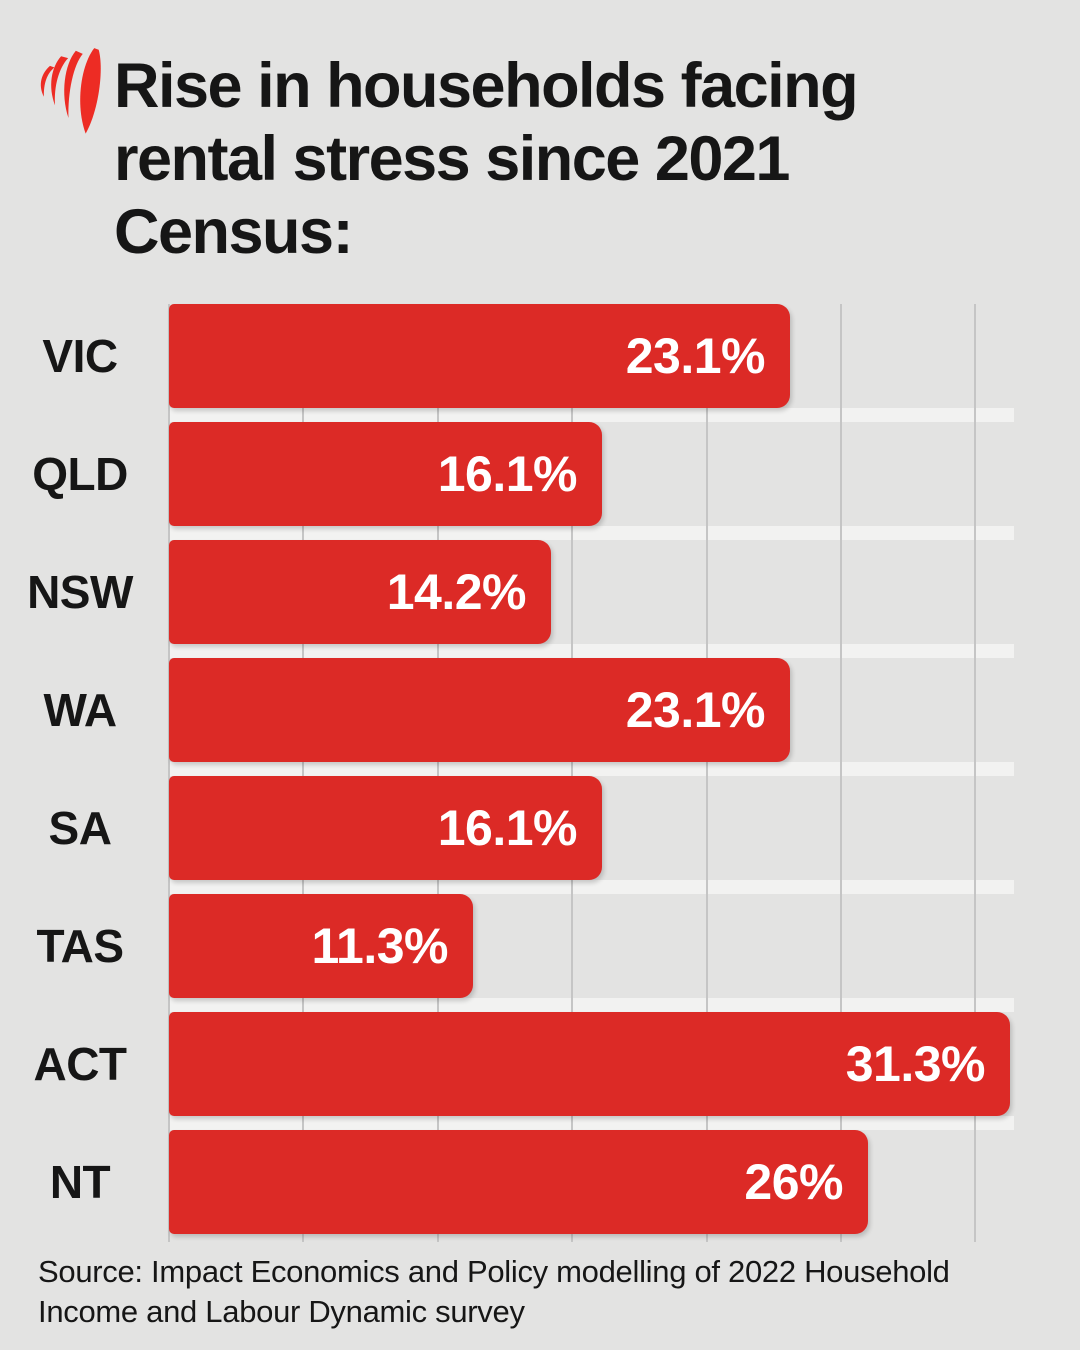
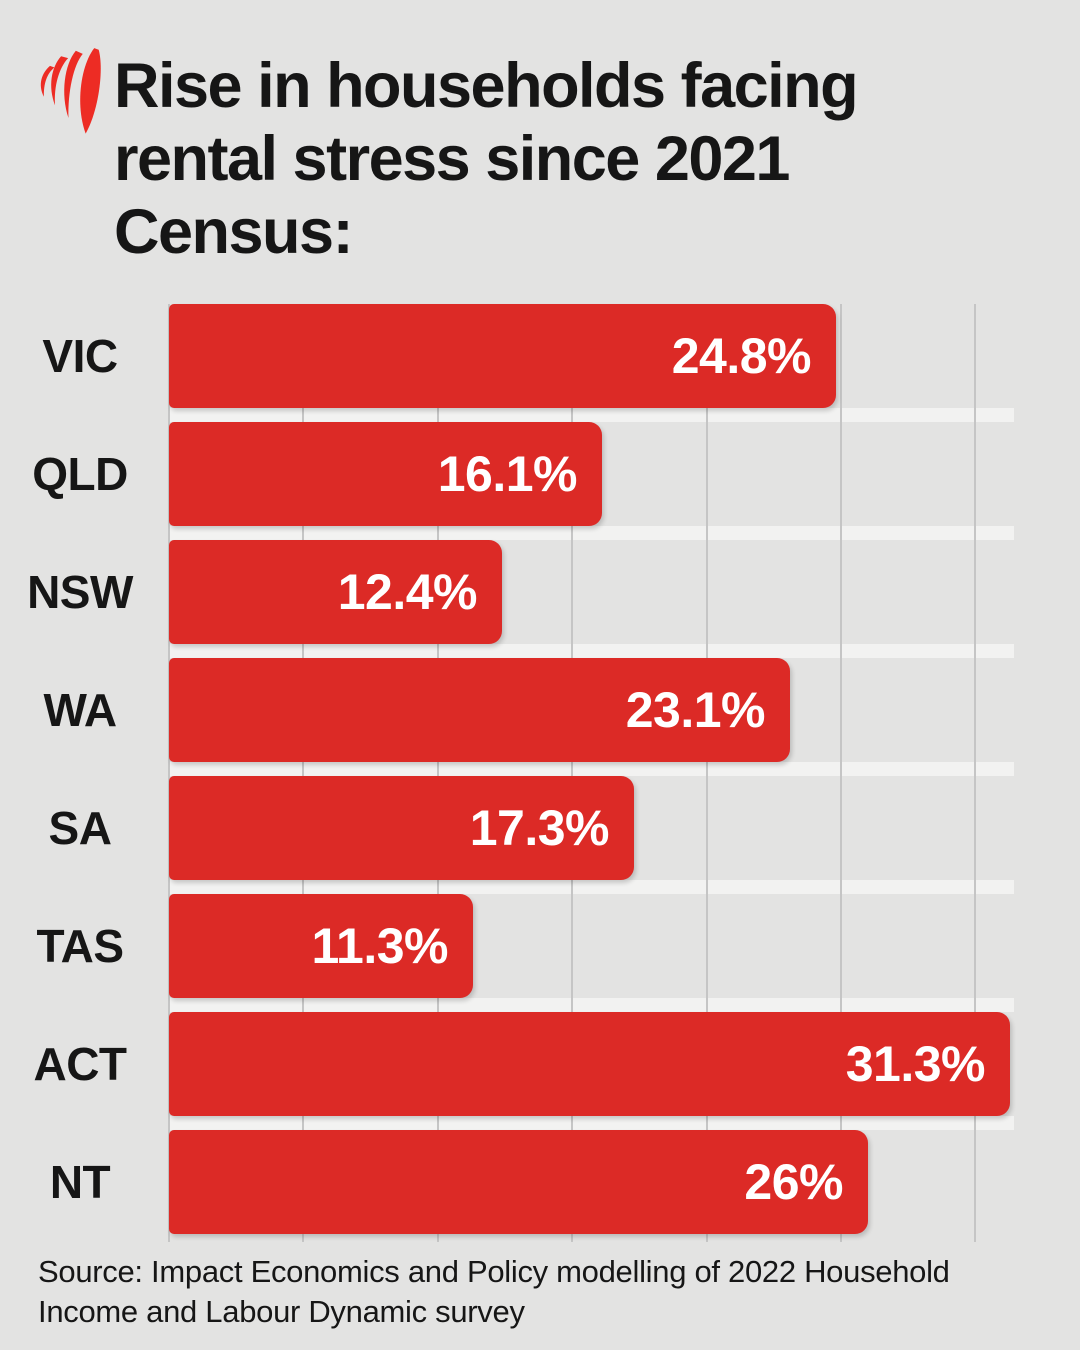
VIC: 23.1% -> 24.8%
NSW: 14.2% -> 12.4%
SA: 16.1% -> 17.3%
